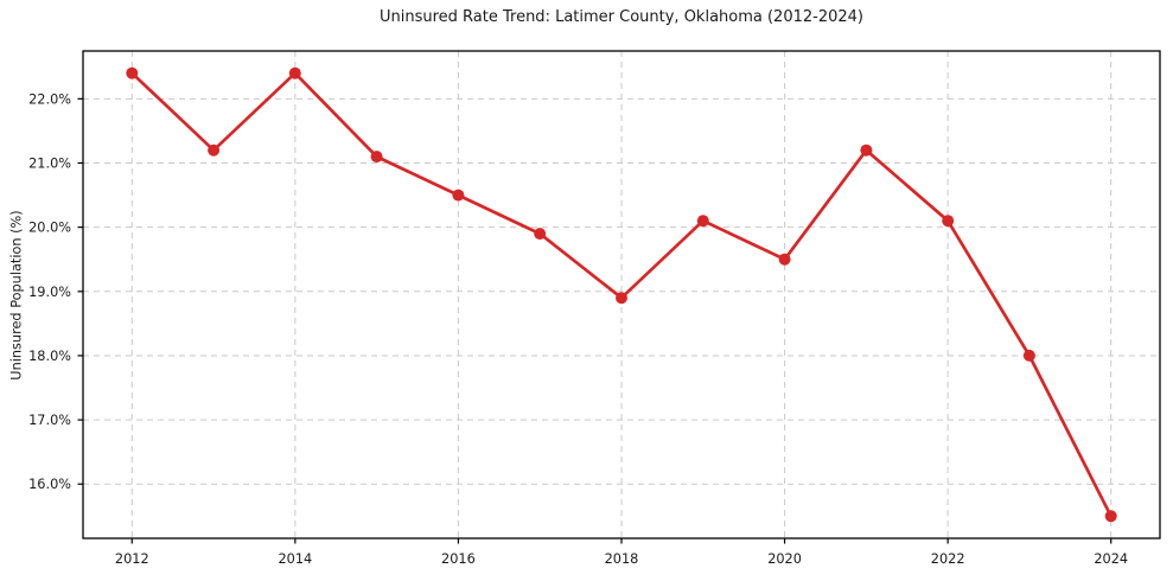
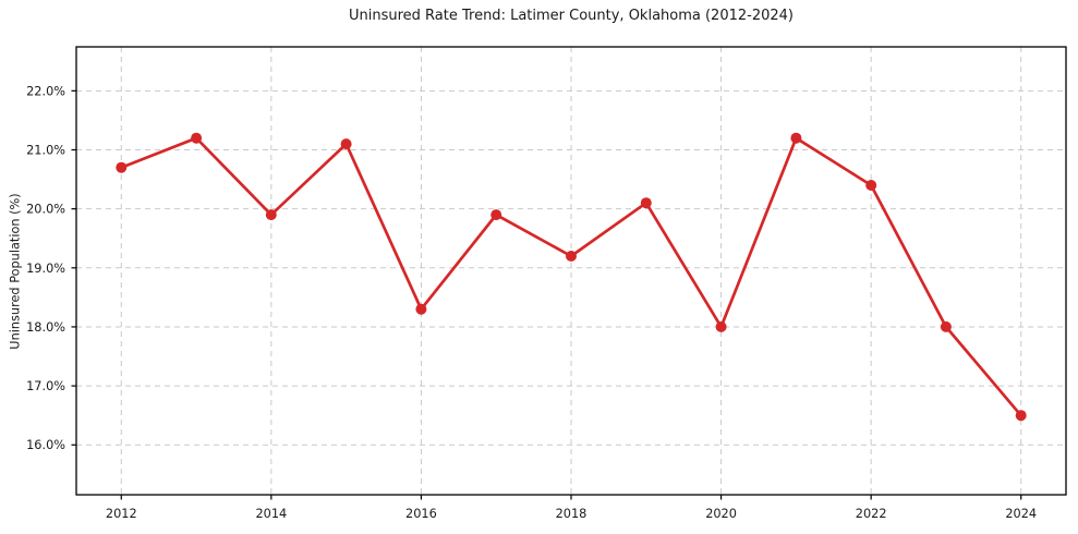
2012: 22.4% -> 20.7%
2014: 22.4% -> 19.9%
2016: 20.5% -> 18.3%
2018: 18.9% -> 19.2%
2020: 19.5% -> 18.0%
2022: 20.1% -> 20.4%
2024: 15.5% -> 16.5%
